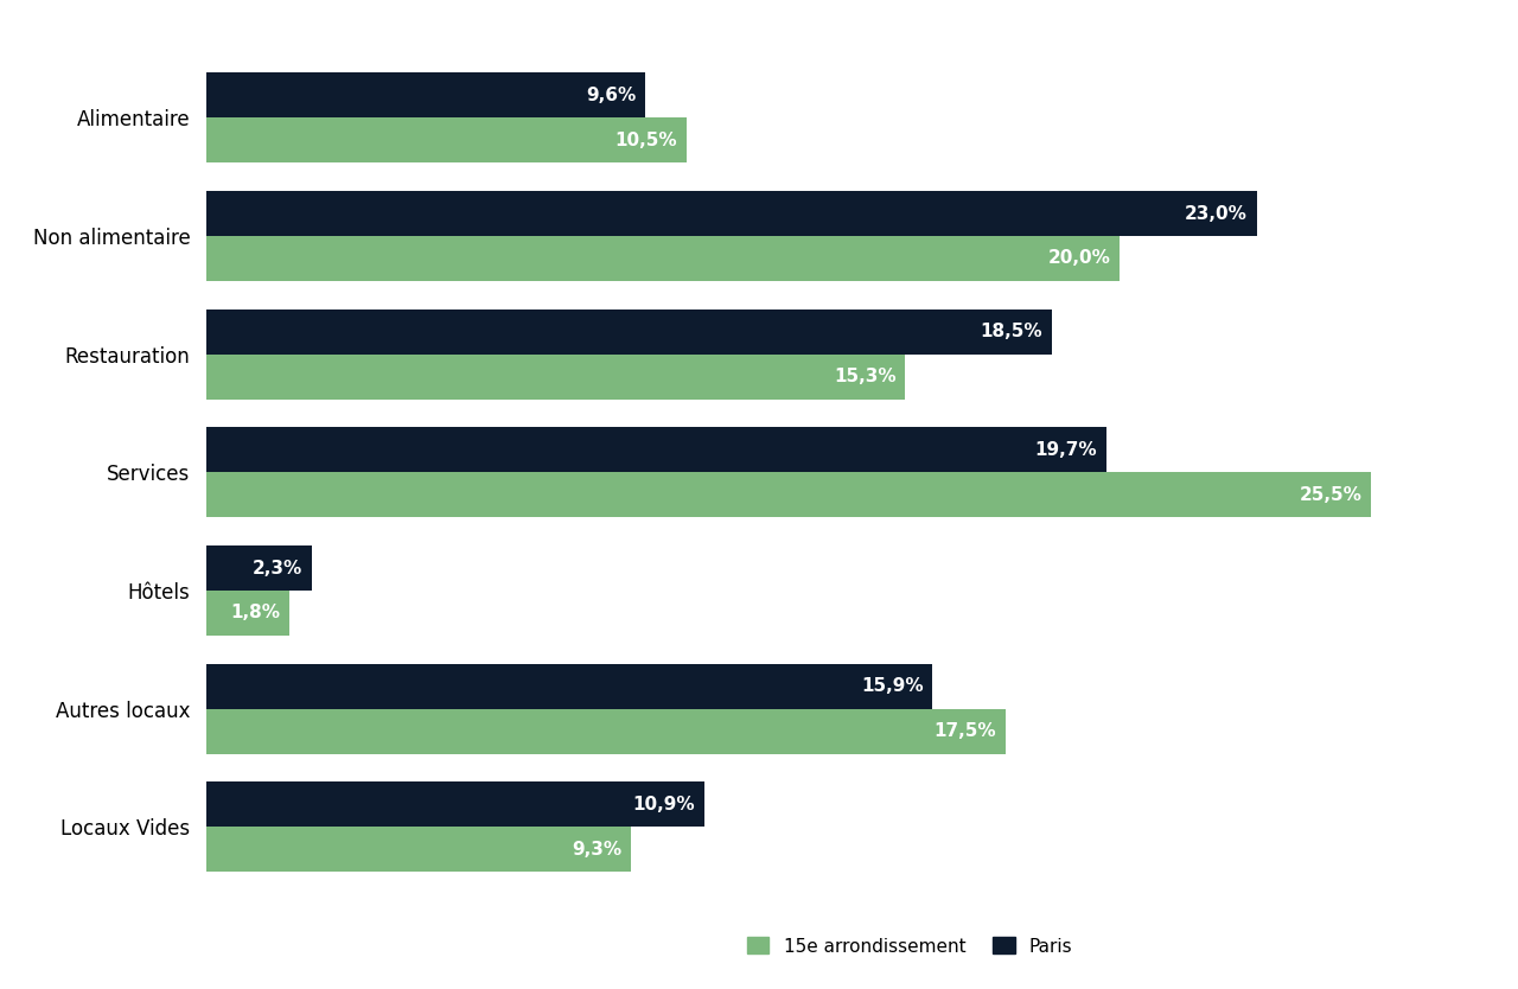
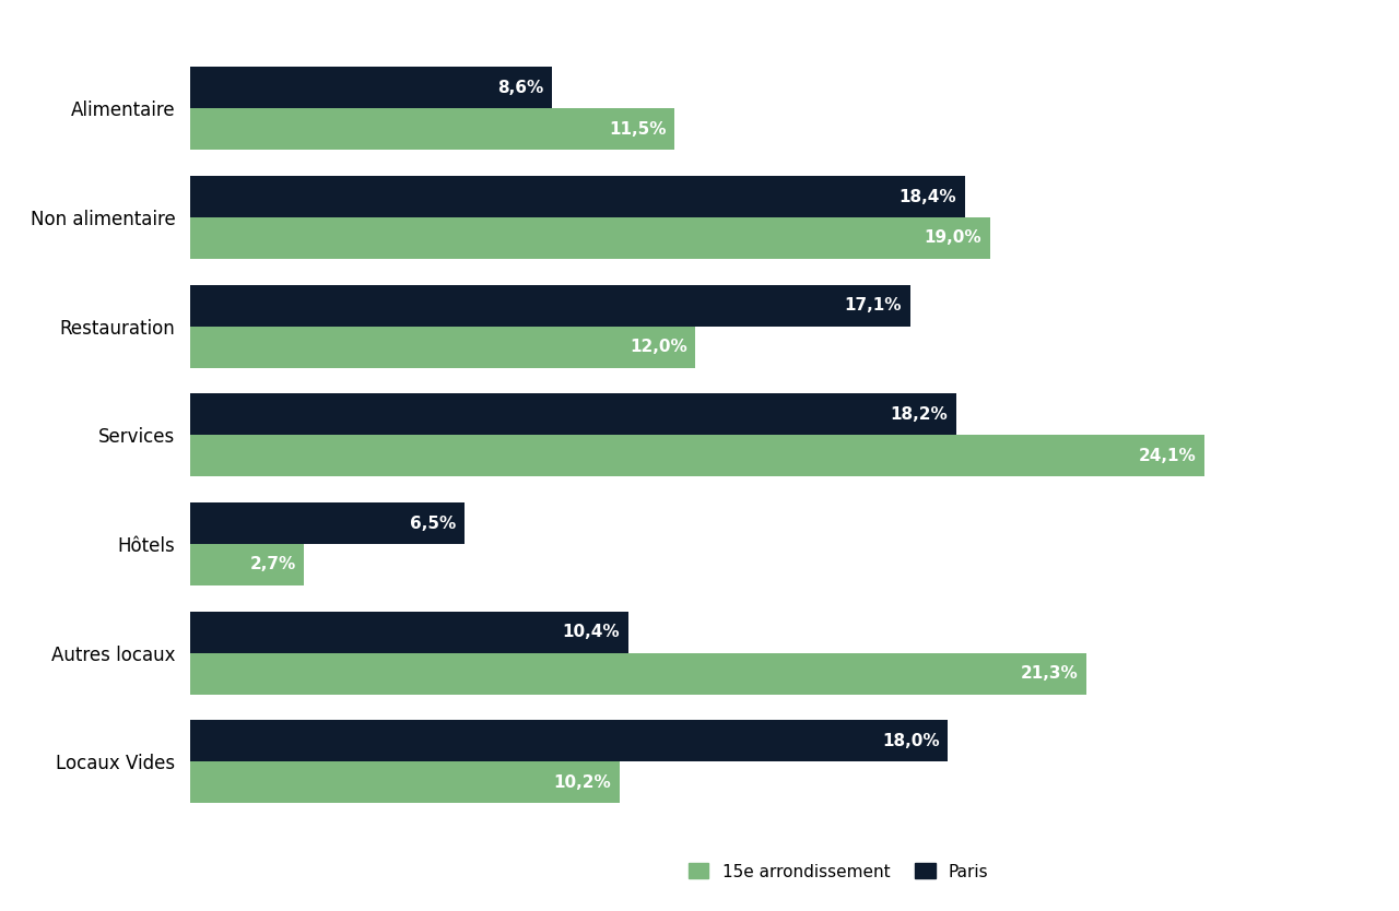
Paris/Alimentaire: 9,6% -> 8,6%
15e arrondissement/Alimentaire: 10,5% -> 11,5%
Paris/Non alimentaire: 23,0% -> 18,4%
15e arrondissement/Non alimentaire: 20,0% -> 19,0%
Paris/Restauration: 18,5% -> 17,1%
15e arrondissement/Restauration: 15,3% -> 12,0%
Paris/Services: 19,7% -> 18,2%
15e arrondissement/Services: 25,5% -> 24,1%
Paris/Hôtels: 2,3% -> 6,5%
15e arrondissement/Hôtels: 1,8% -> 2,7%
Paris/Autres locaux: 15,9% -> 10,4%
15e arrondissement/Autres locaux: 17,5% -> 21,3%
Paris/Locaux Vides: 10,9% -> 18,0%
15e arrondissement/Locaux Vides: 9,3% -> 10,2%
